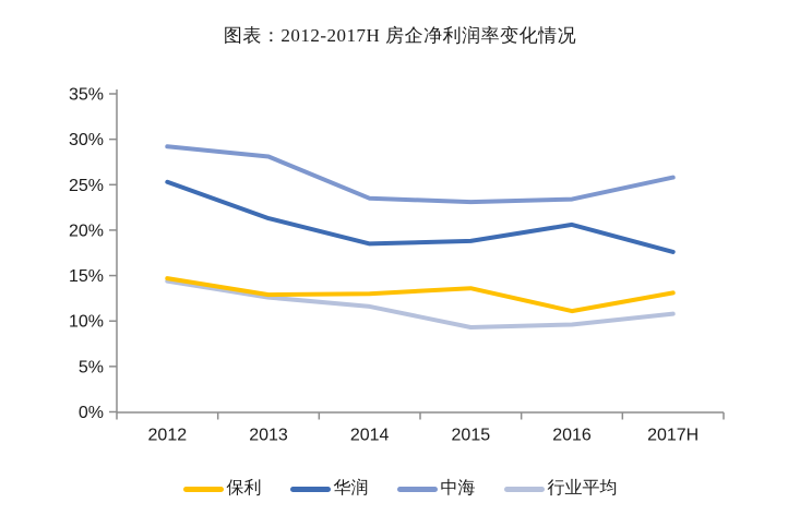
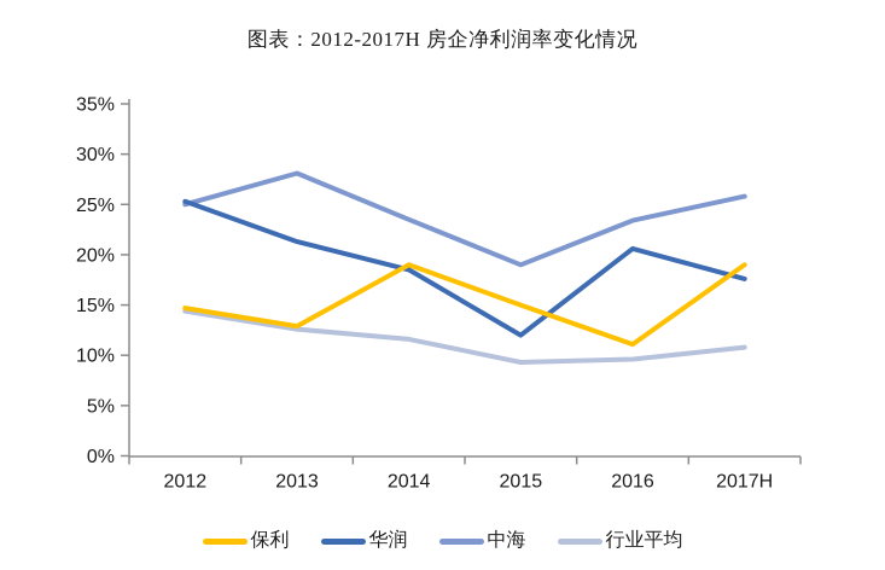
中海/2012: 29% -> 25%
保利/2014: 13% -> 19%
保利/2015: 14% -> 15%
华润/2015: 19% -> 12%
中海/2015: 23% -> 19%
保利/2017H: 13% -> 19%
